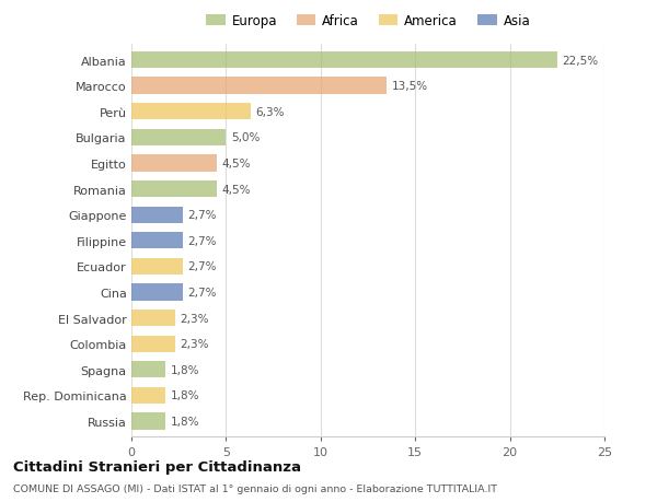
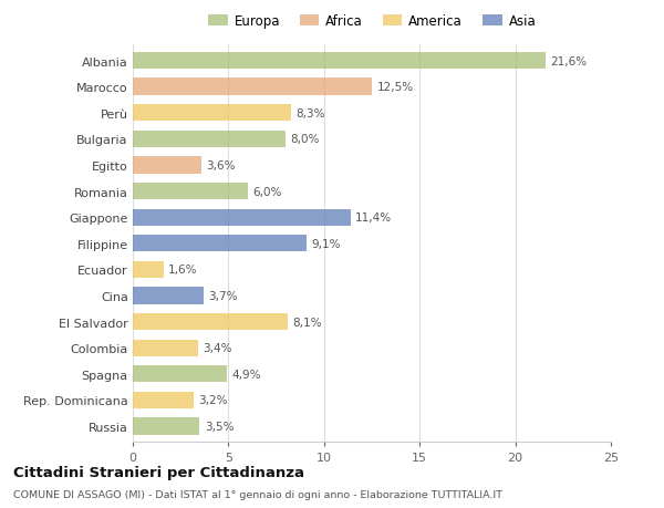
Albania: 22,5% -> 21,6%
Marocco: 13,5% -> 12,5%
Perù: 6,3% -> 8,3%
Bulgaria: 5,0% -> 8,0%
Egitto: 4,5% -> 3,6%
Romania: 4,5% -> 6,0%
Giappone: 2,7% -> 11,4%
Filippine: 2,7% -> 9,1%
Ecuador: 2,7% -> 1,6%
Cina: 2,7% -> 3,7%
El Salvador: 2,3% -> 8,1%
Colombia: 2,3% -> 3,4%
Spagna: 1,8% -> 4,9%
Rep. Dominicana: 1,8% -> 3,2%
Russia: 1,8% -> 3,5%
